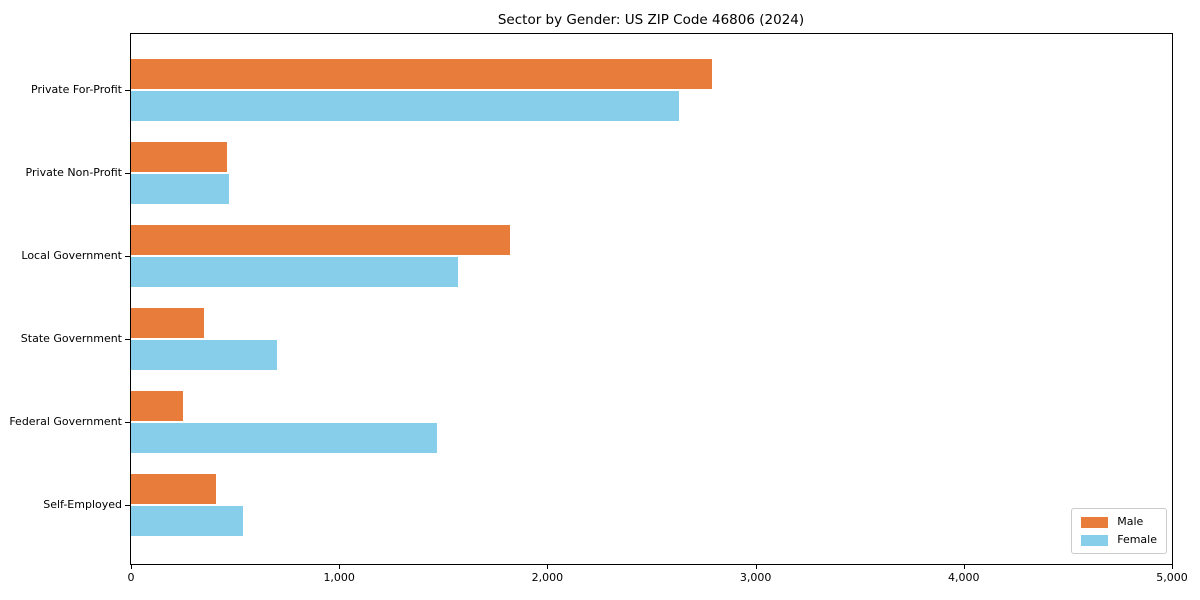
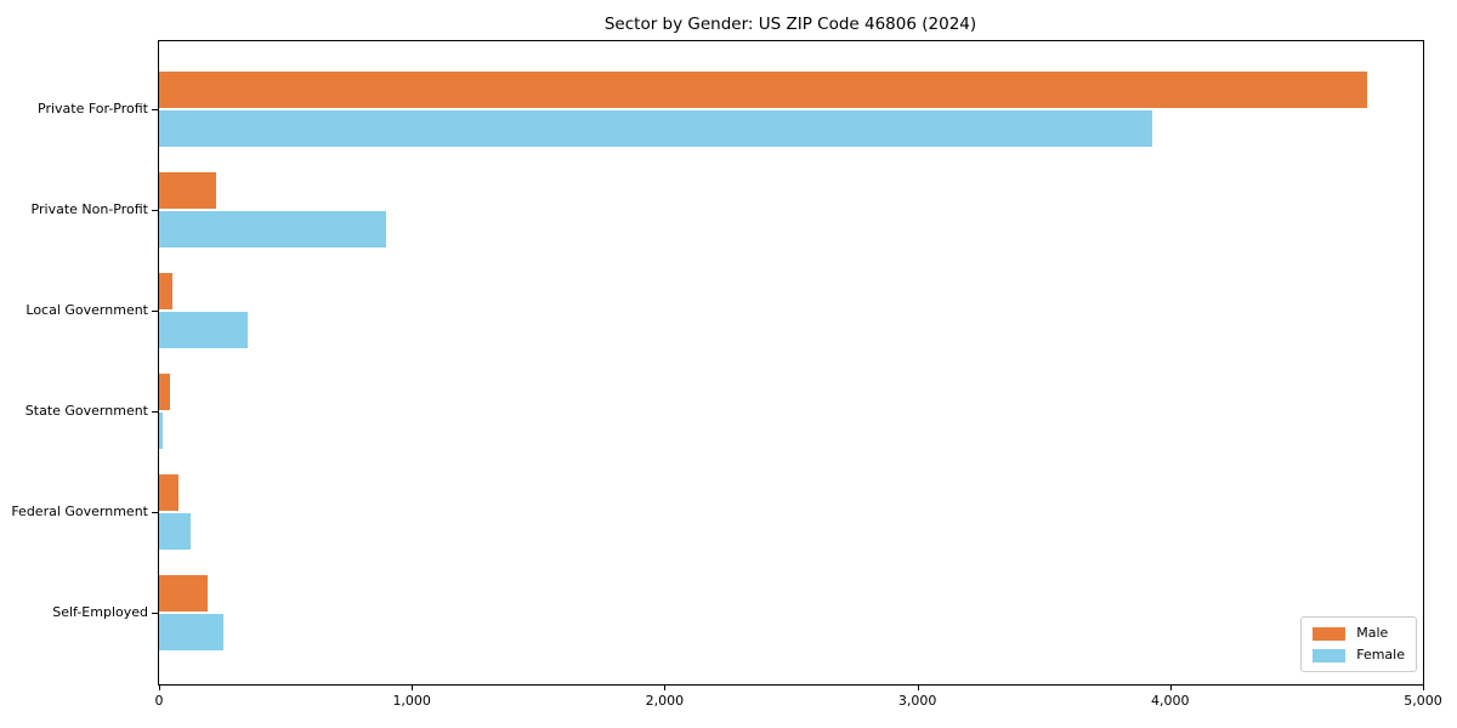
Male/Private For-Profit: 2790 -> 4780
Female/Private For-Profit: 2630 -> 3930
Male/Private Non-Profit: 460 -> 220
Female/Private Non-Profit: 470 -> 900
Male/Local Government: 1820 -> 60
Female/Local Government: 1570 -> 350
Male/State Government: 350 -> 40
Female/State Government: 700 -> 20
Male/Federal Government: 250 -> 80
Female/Federal Government: 1470 -> 120
Male/Self-Employed: 410 -> 190
Female/Self-Employed: 540 -> 260
